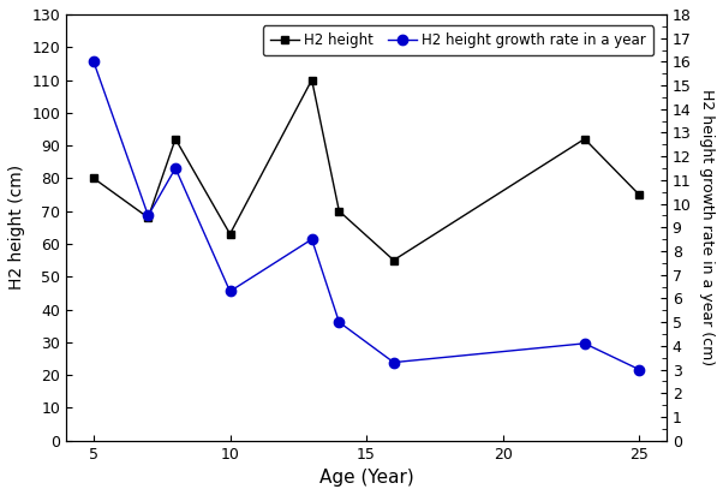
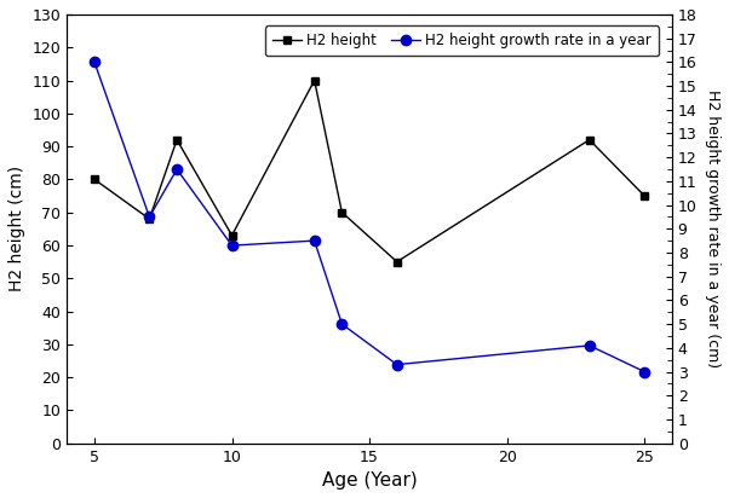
H2 height growth rate in a year/10: 6.3 -> 8.3
